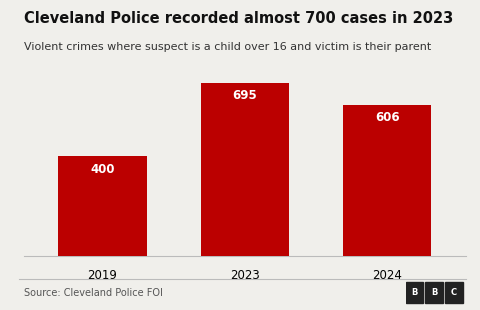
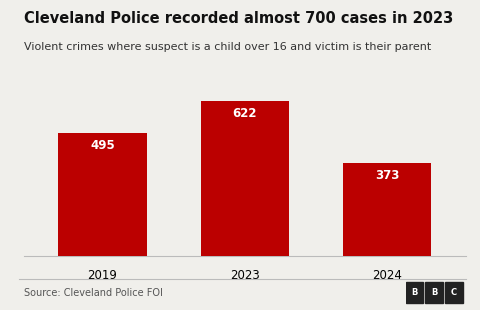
2019: 400 -> 495
2023: 695 -> 622
2024: 606 -> 373
